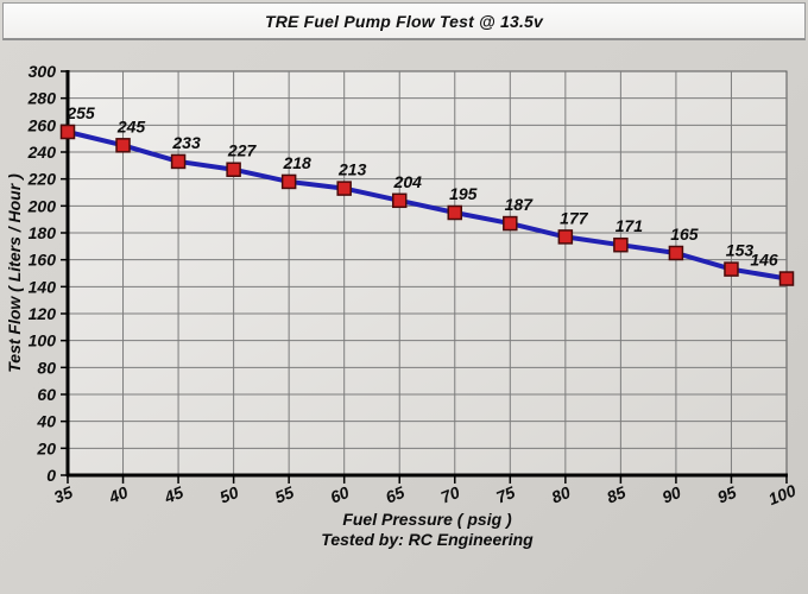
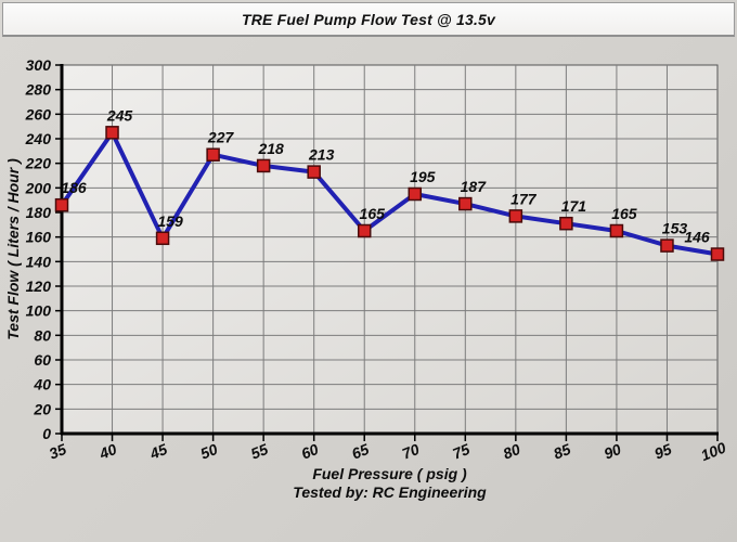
35: 255 -> 186
45: 233 -> 159
65: 204 -> 165
